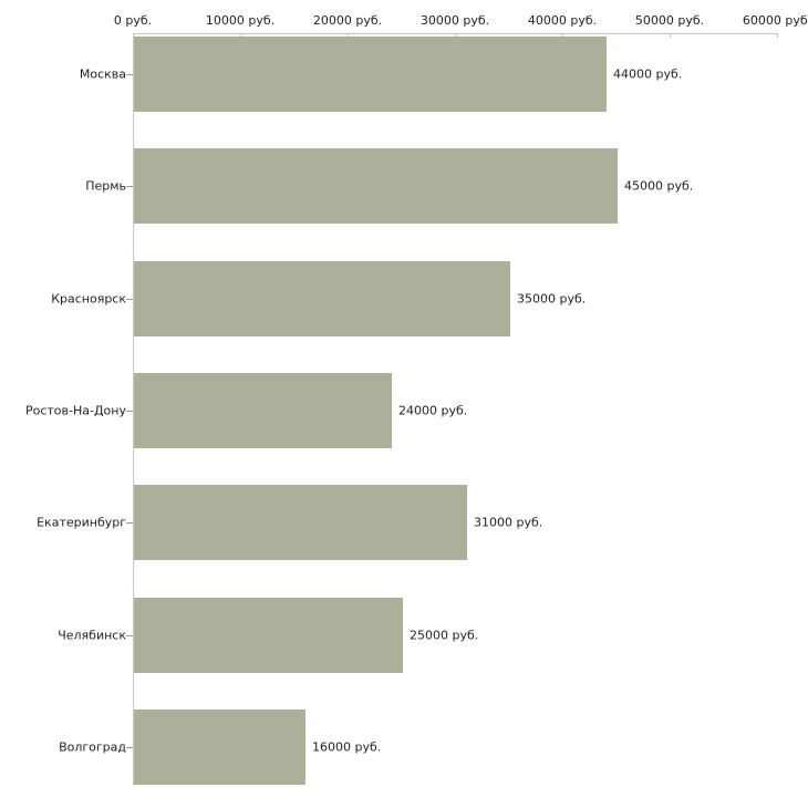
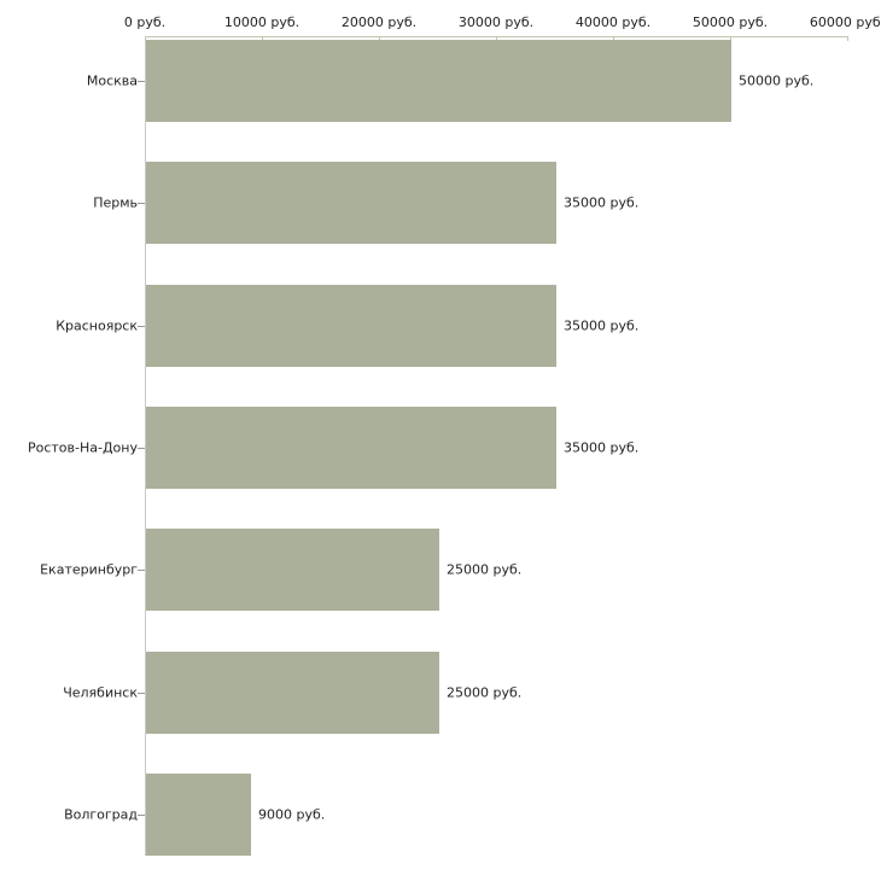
Москва: 44000 -> 50000
Пермь: 45000 -> 35000
Ростов-На-Дону: 24000 -> 35000
Екатеринбург: 31000 -> 25000
Волгоград: 16000 -> 9000
